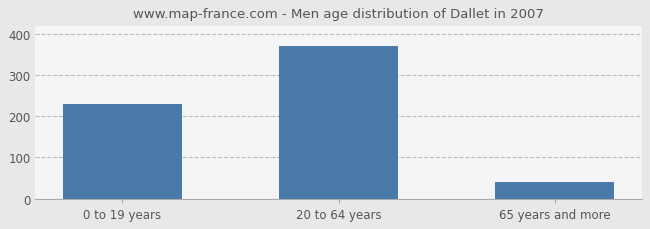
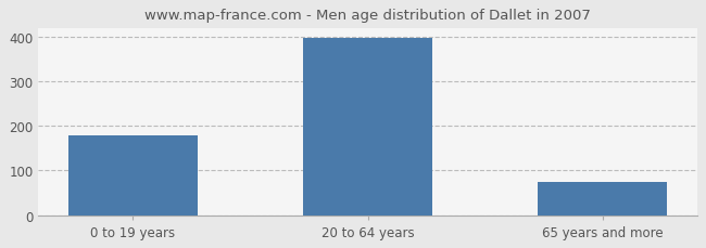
0 to 19 years: 230 -> 178
20 to 64 years: 370 -> 398
65 years and more: 40 -> 75
